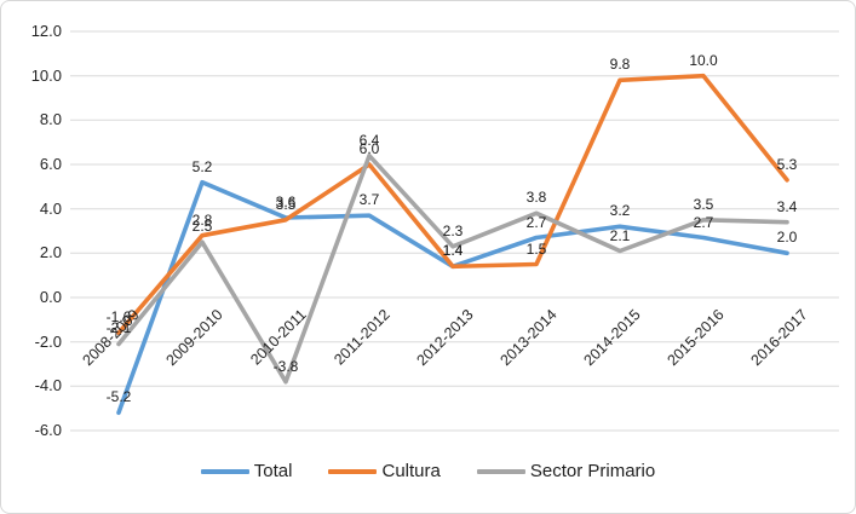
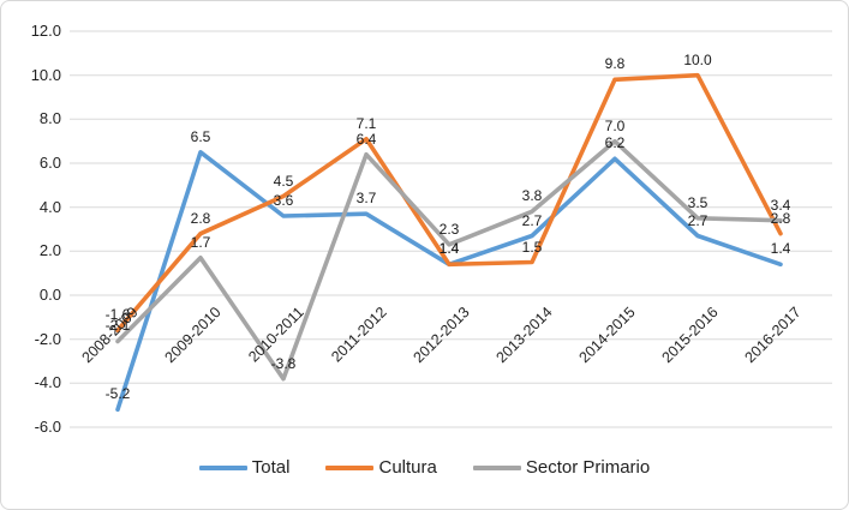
Total/2009-2010: 5.2 -> 6.5
Sector Primario/2009-2010: 2.5 -> 1.7
Cultura/2010-2011: 3.5 -> 4.5
Cultura/2011-2012: 6.0 -> 7.1
Total/2014-2015: 3.2 -> 6.2
Sector Primario/2014-2015: 2.1 -> 7.0
Total/2016-2017: 2.0 -> 1.4
Cultura/2016-2017: 5.3 -> 2.8
